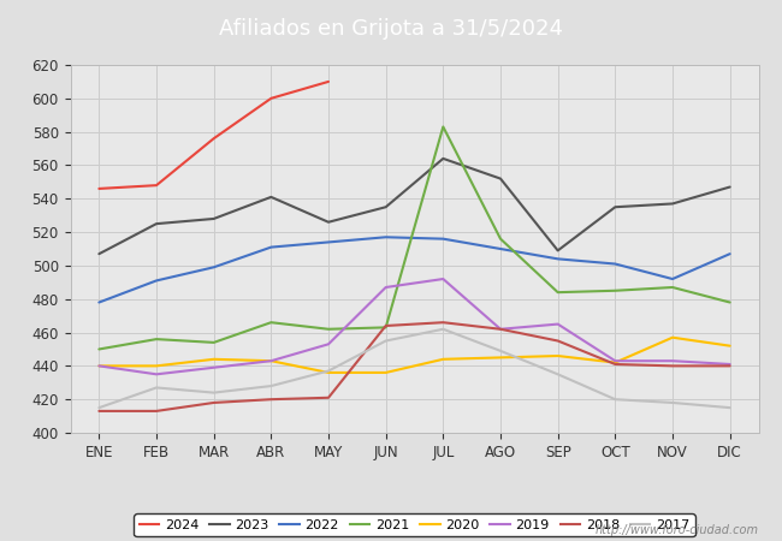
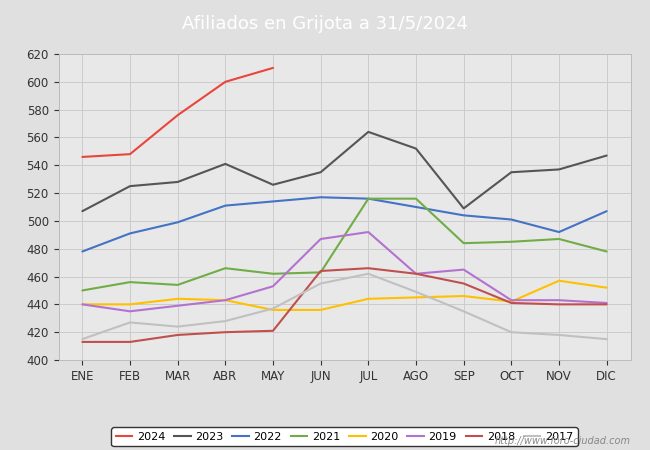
2021/JUL: 583 -> 516
